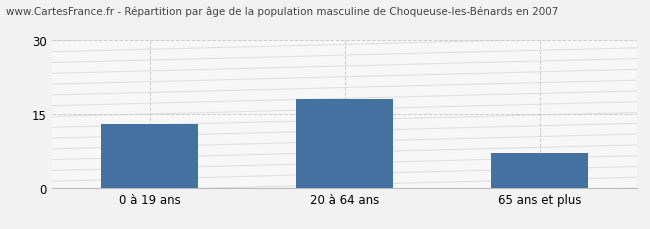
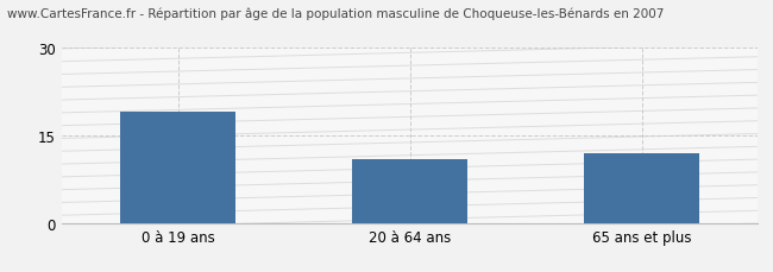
0 à 19 ans: 13 -> 19
20 à 64 ans: 18 -> 11
65 ans et plus: 7 -> 12
